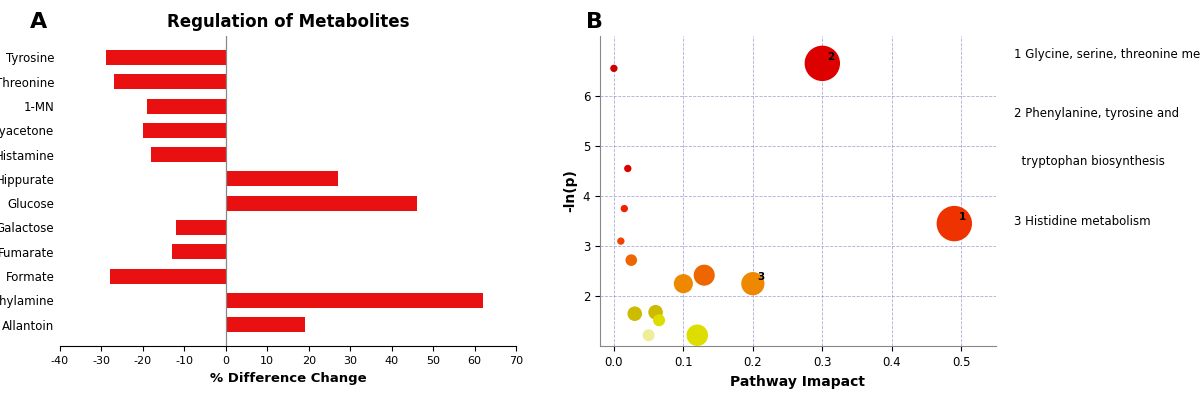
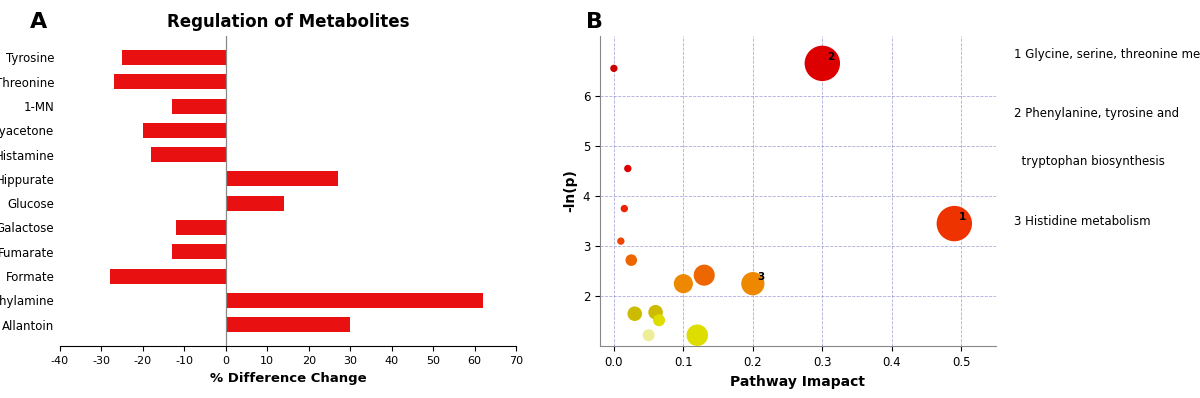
Regulation of Metabolites/Tyrosine: -29 -> -25
Regulation of Metabolites/1-MN: -19 -> -13
Regulation of Metabolites/Glucose: 46 -> 14
Regulation of Metabolites/Allantoin: 19 -> 30
